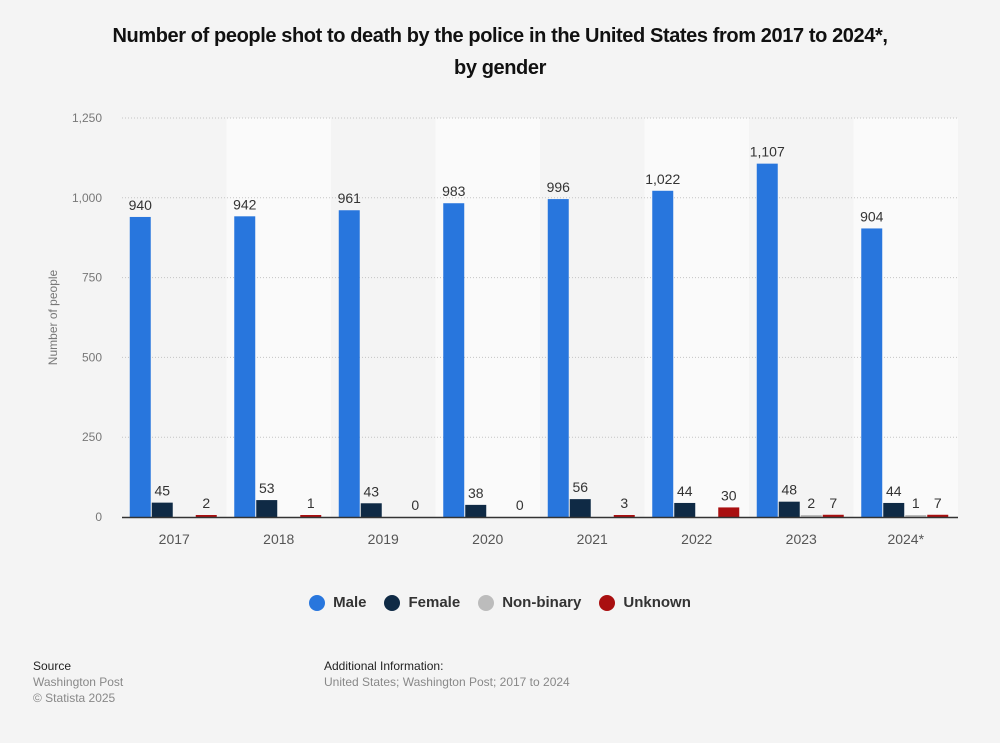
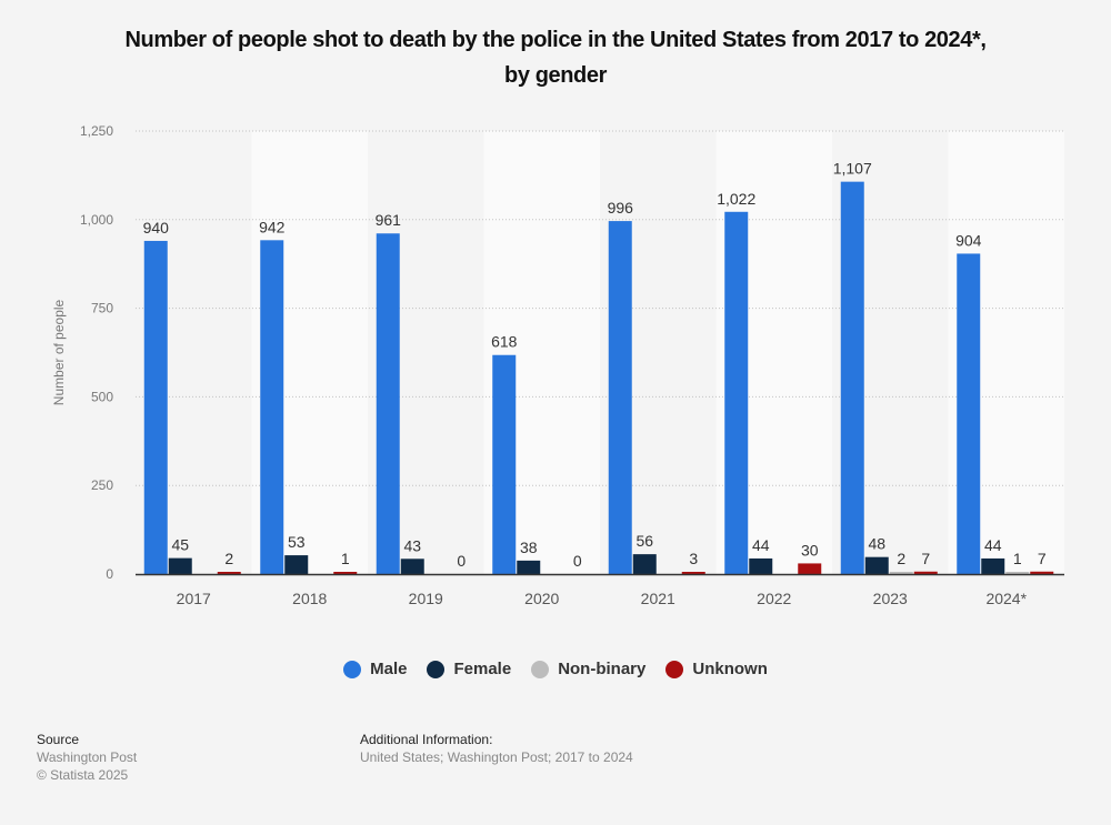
Male/2020: 983 -> 618
